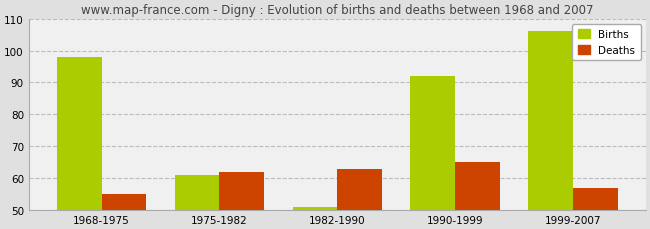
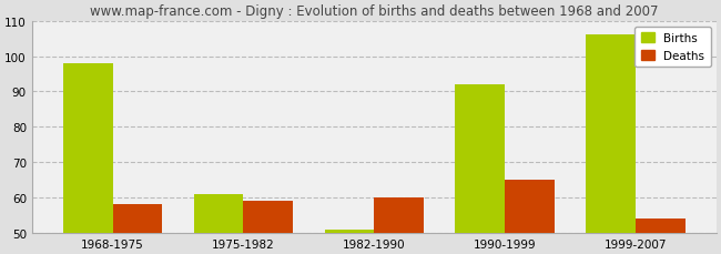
Deaths/1968-1975: 55 -> 58
Deaths/1975-1982: 62 -> 59
Deaths/1982-1990: 63 -> 60
Deaths/1999-2007: 57 -> 54
